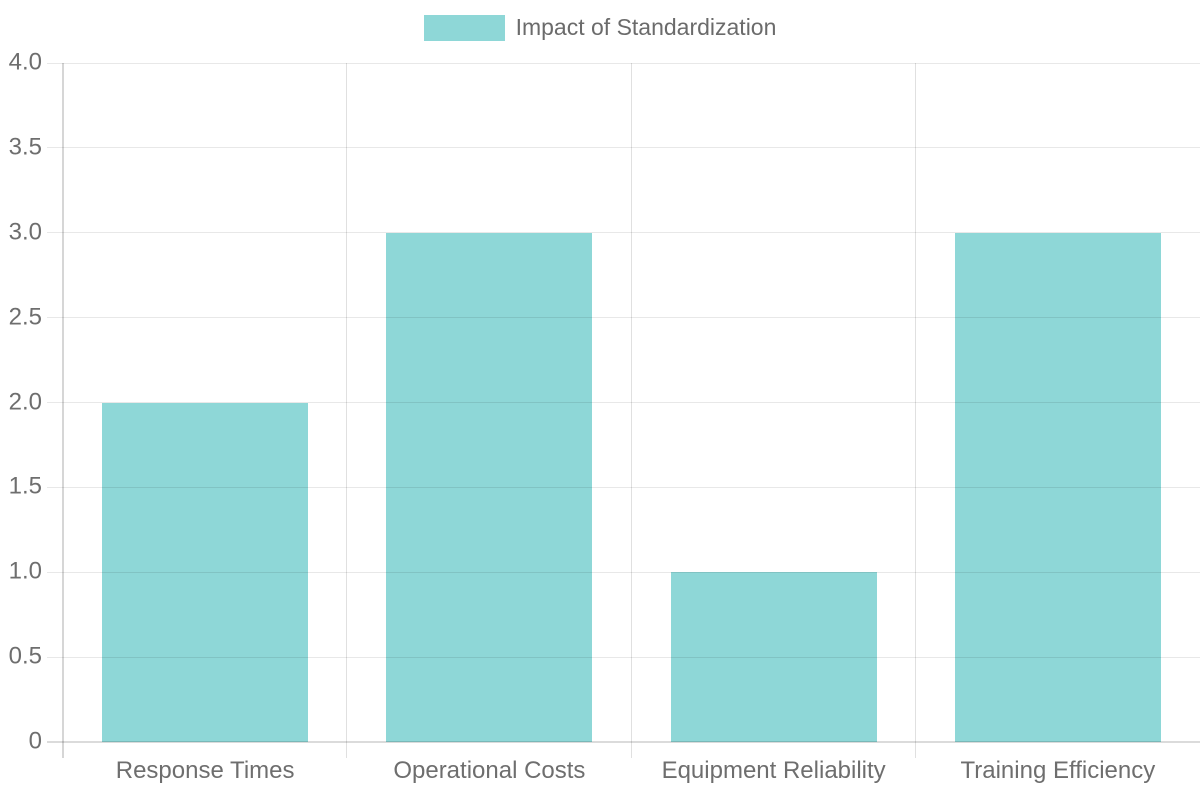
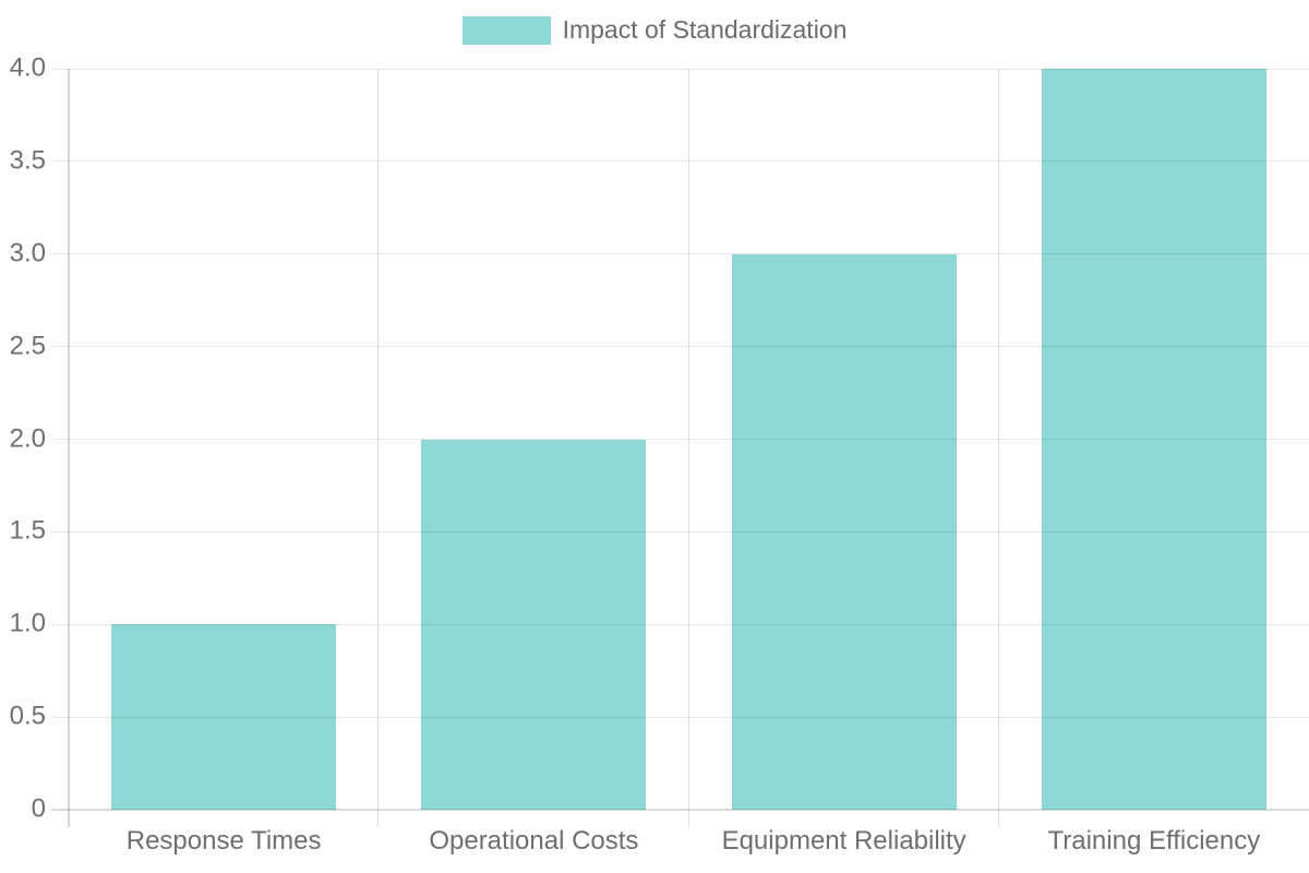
Response Times: 2 -> 1
Operational Costs: 3 -> 2
Equipment Reliability: 1 -> 3
Training Efficiency: 3 -> 4
